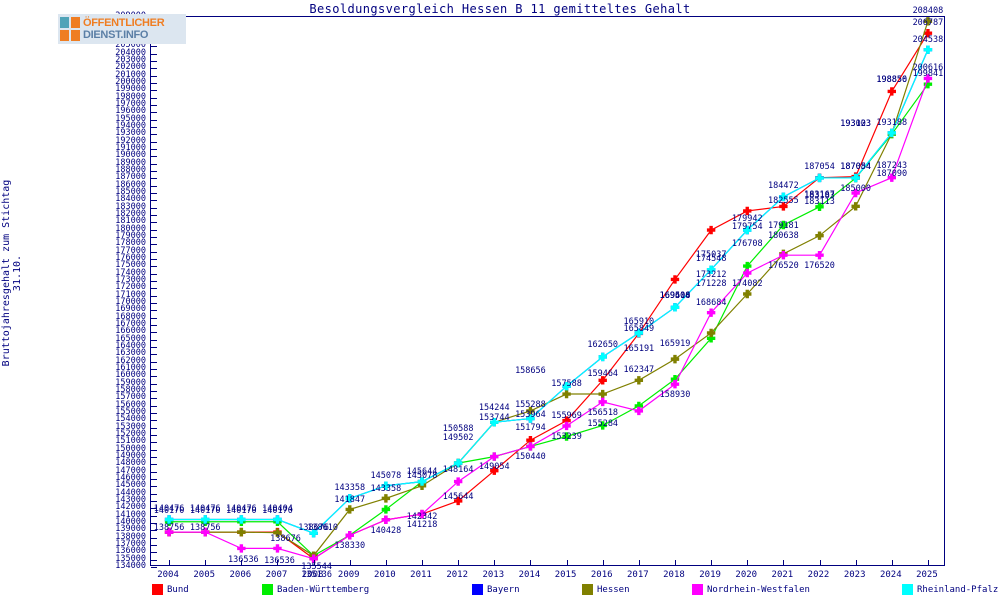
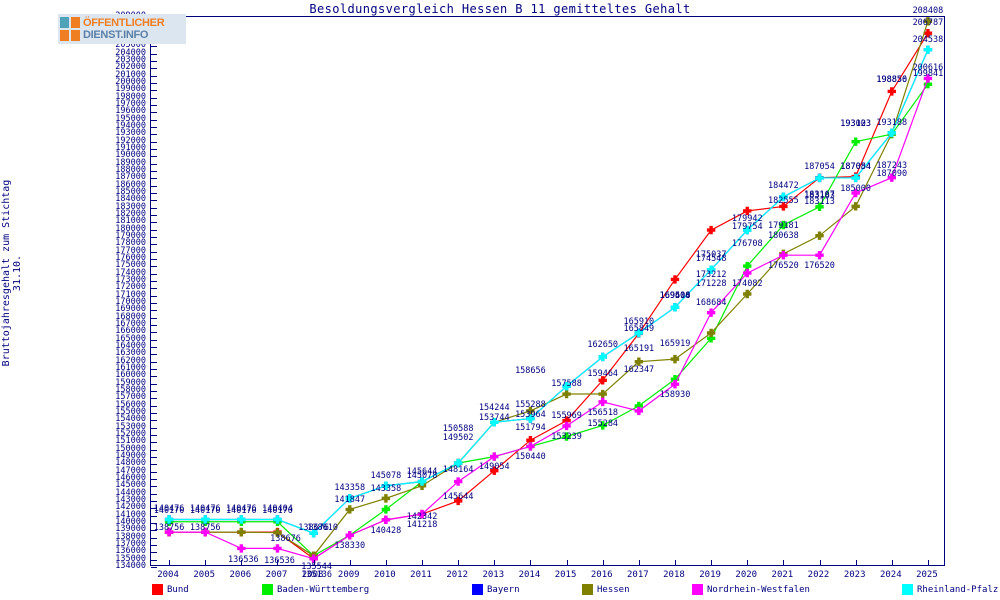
Hessen/2017: 159000 -> 162000
Baden-Württemberg/2023: 187000 -> 192000
